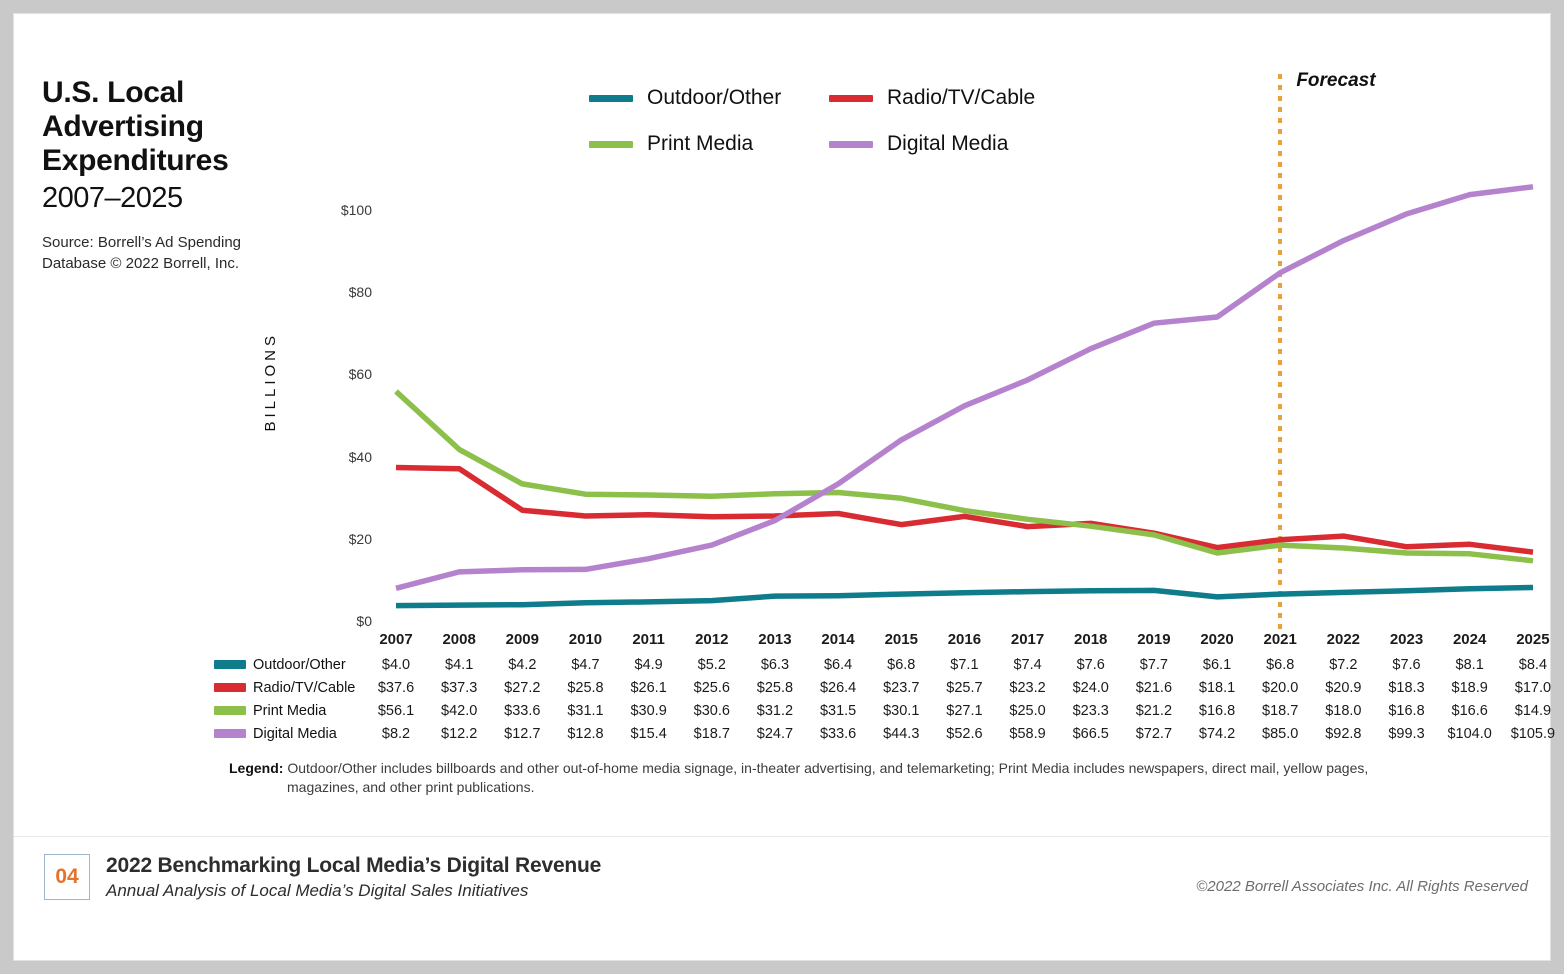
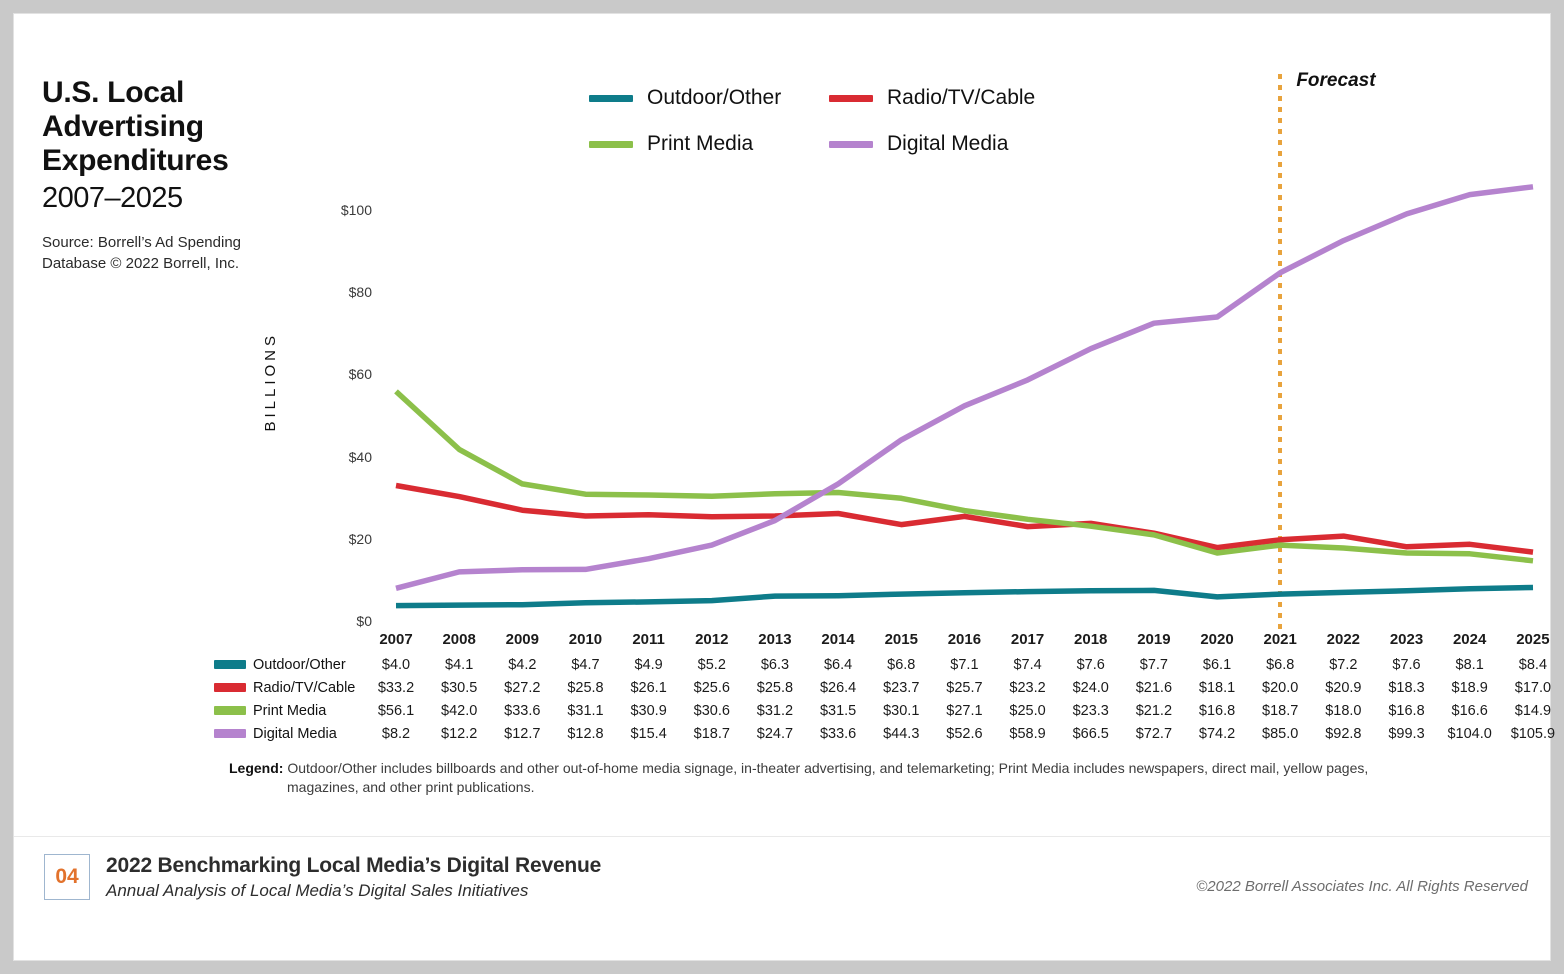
Radio/TV/Cable/2007: $37.6 -> $33.2
Radio/TV/Cable/2008: $37.3 -> $30.5
